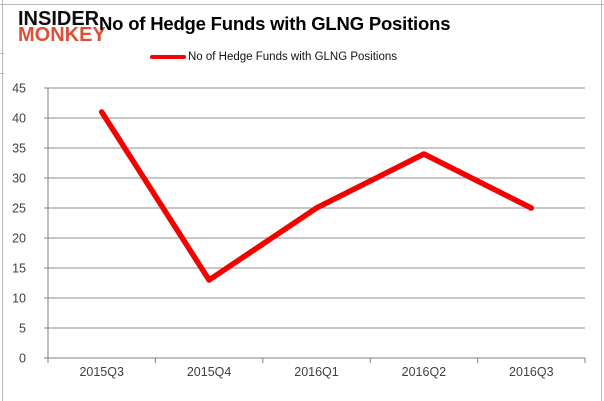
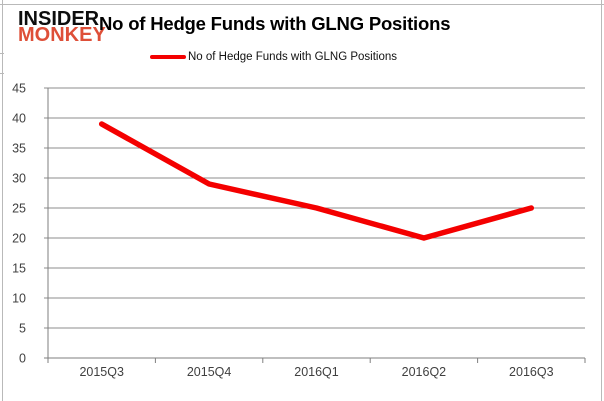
2015Q3: 41 -> 39
2015Q4: 13 -> 29
2016Q2: 34 -> 20
